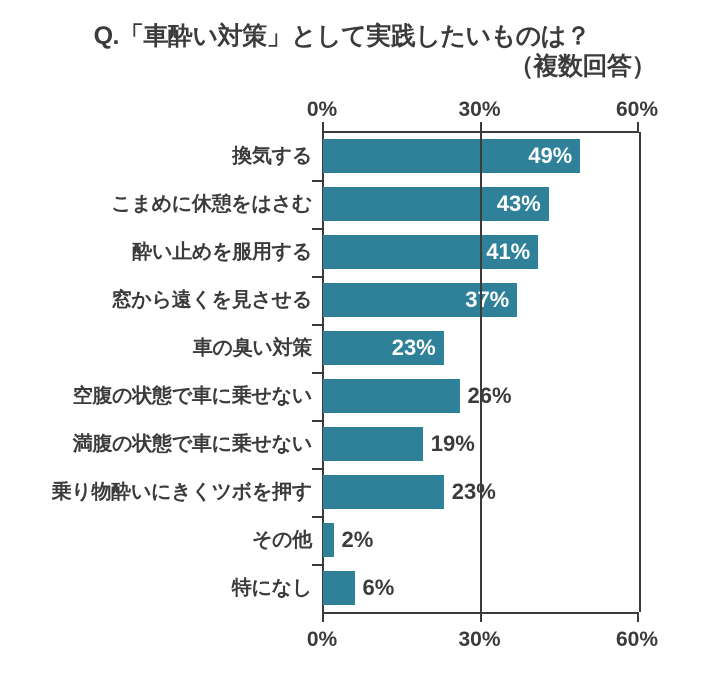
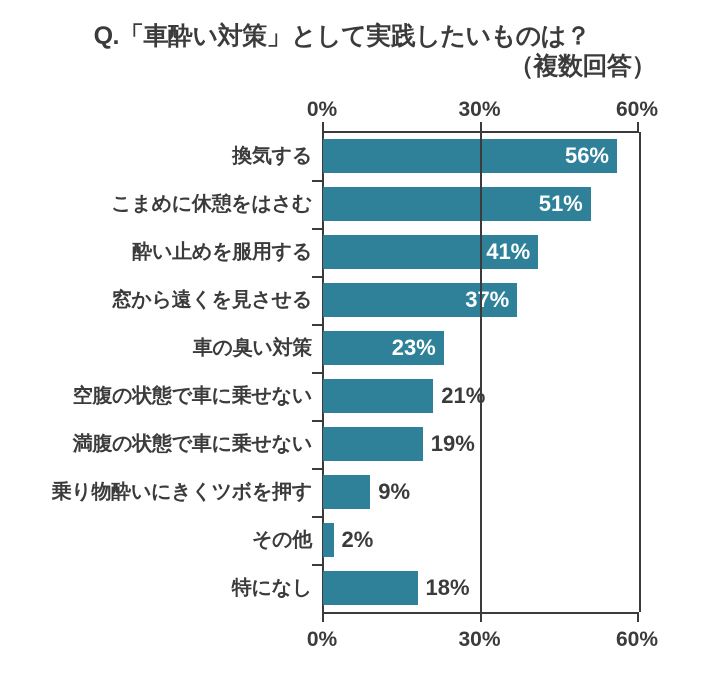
換気する: 49% -> 56%
こまめに休憩をはさむ: 43% -> 51%
空腹の状態で車に乗せない: 26% -> 21%
乗り物酔いにきくツボを押す: 23% -> 9%
特になし: 6% -> 18%
